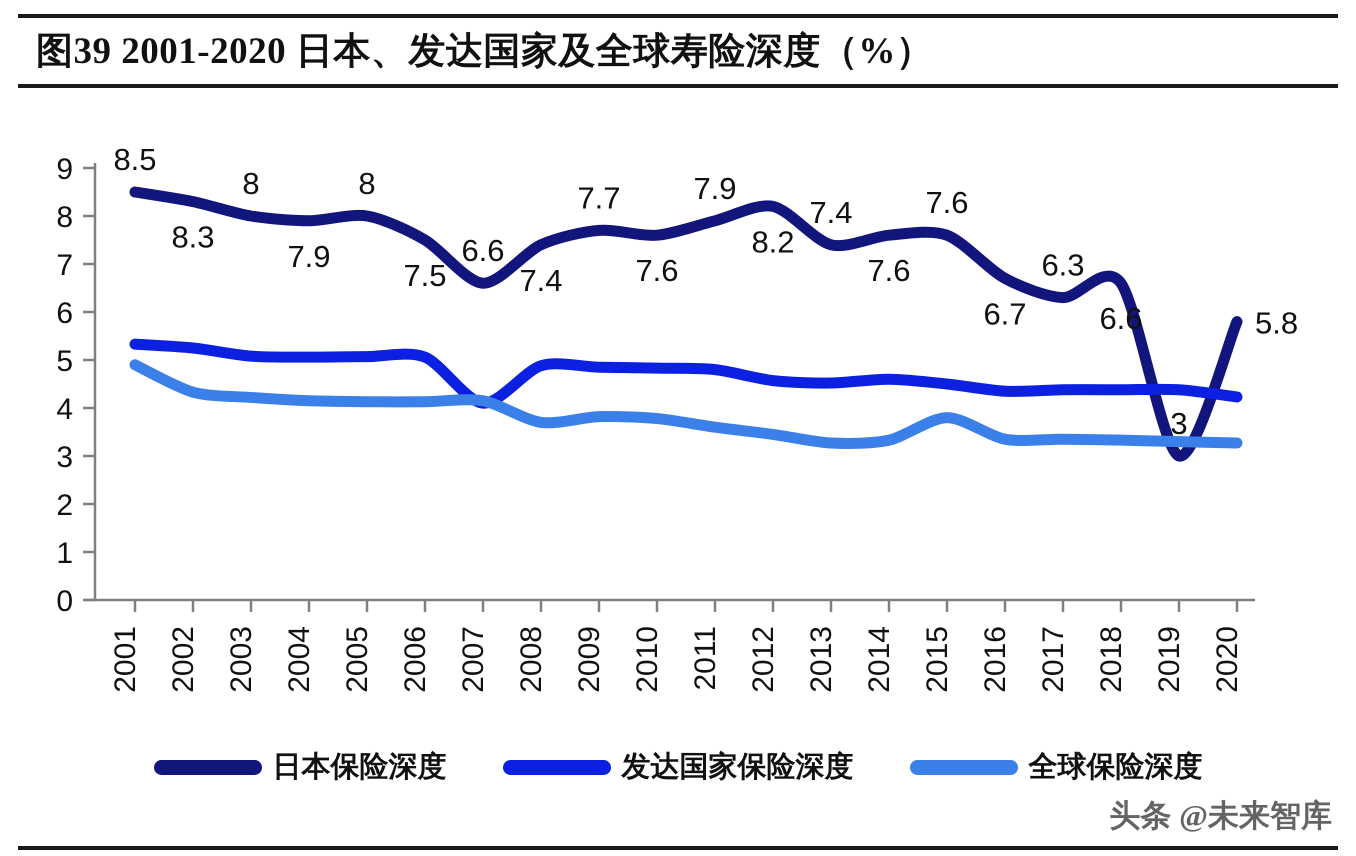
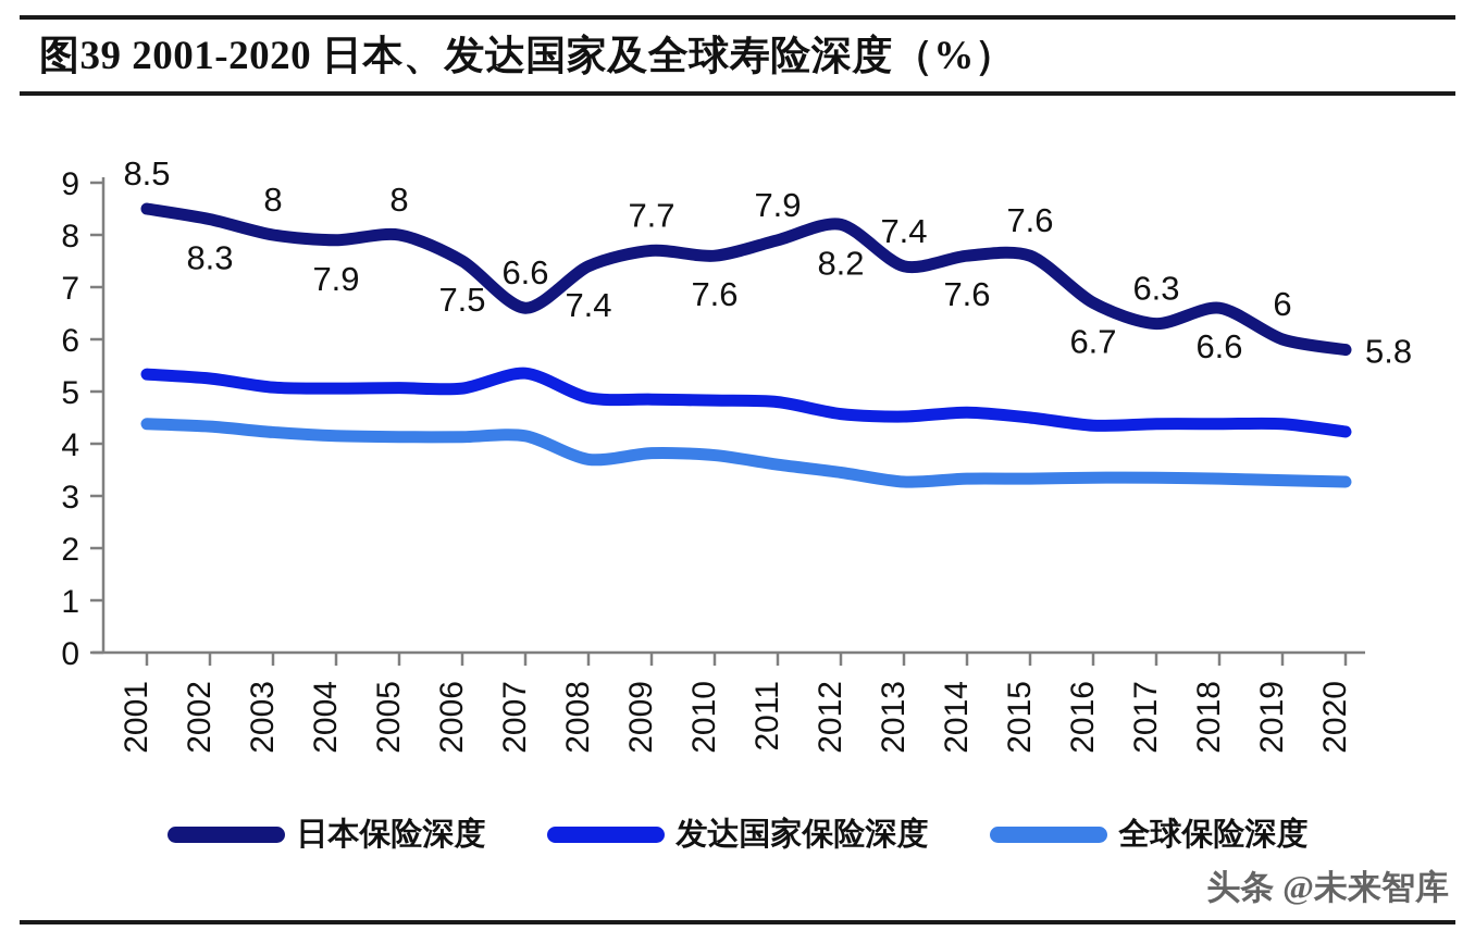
全球保险深度/2001: 4.9 -> 4.4
发达国家保险深度/2007: 4.1 -> 5.3
全球保险深度/2015: 3.8 -> 3.3
日本保险深度/2019: 3 -> 6
